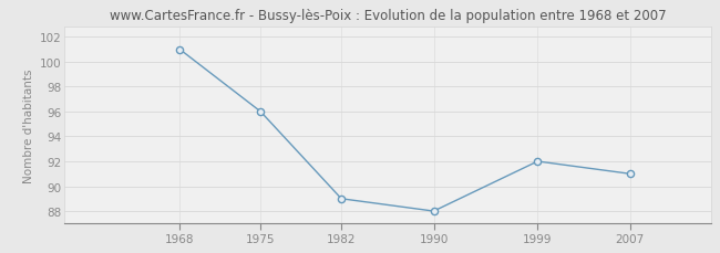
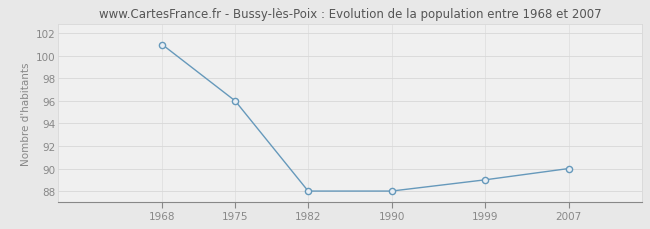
1982: 89 -> 88
1999: 92 -> 89
2007: 91 -> 90
